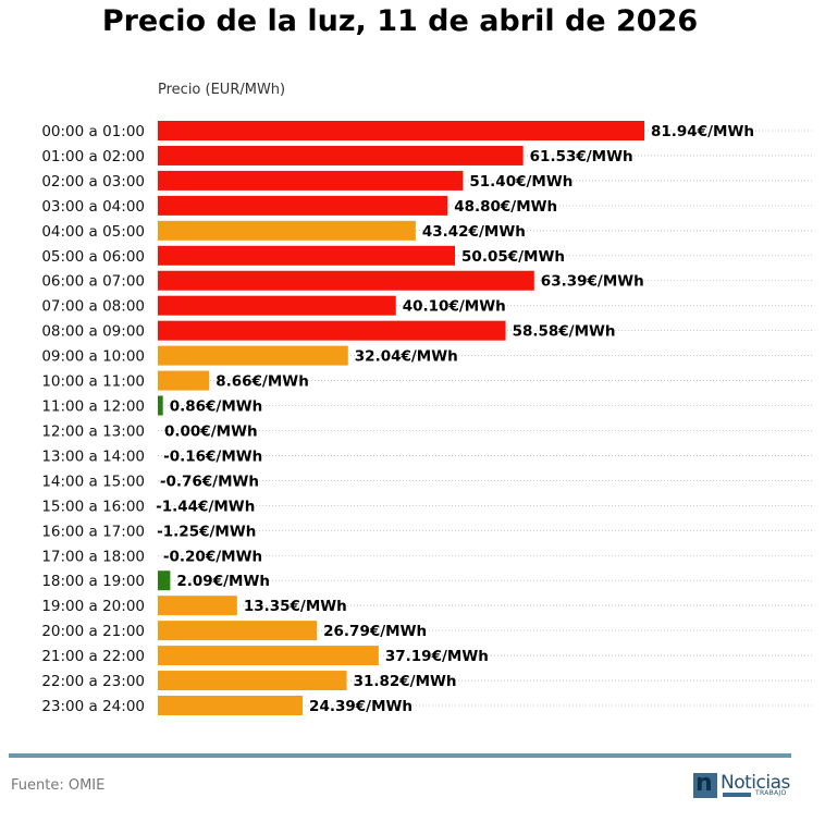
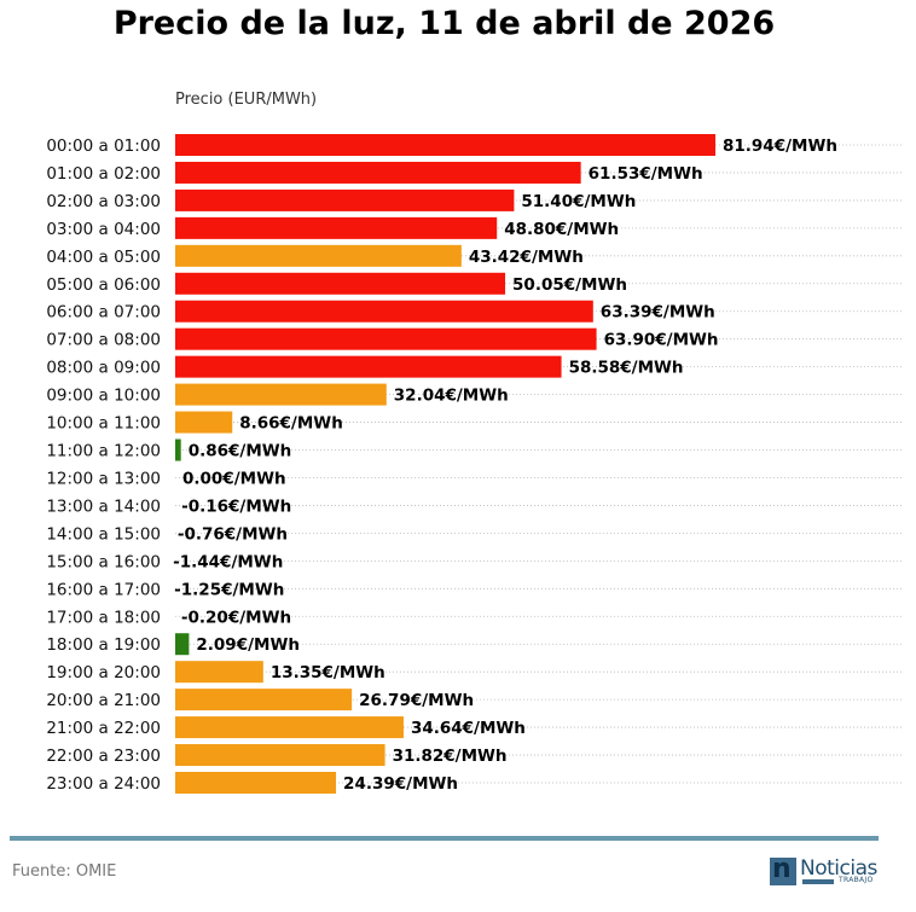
07:00 a 08:00: 40.10 -> 63.90
21:00 a 22:00: 37.19 -> 34.64
